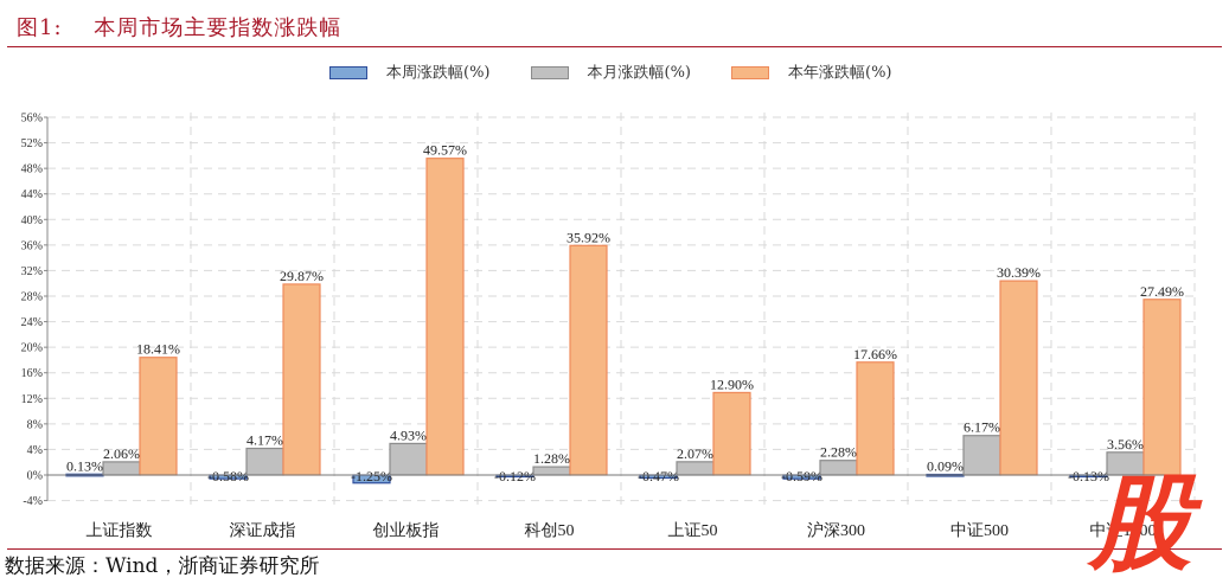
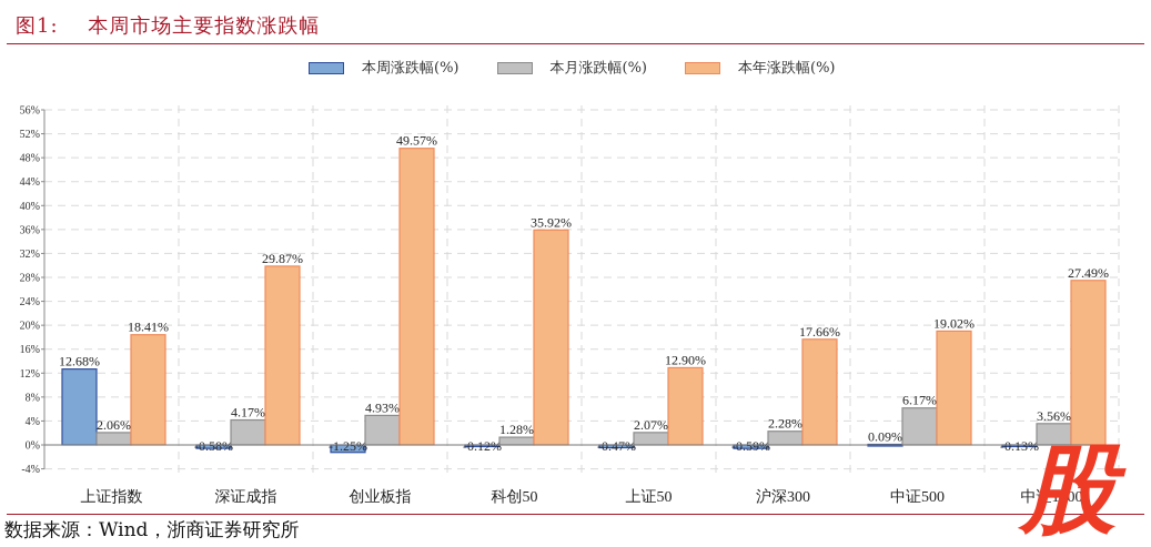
本周涨跌幅(%)/上证指数: 0.13% -> 12.68%
本年涨跌幅(%)/中证500: 30.39% -> 19.02%
